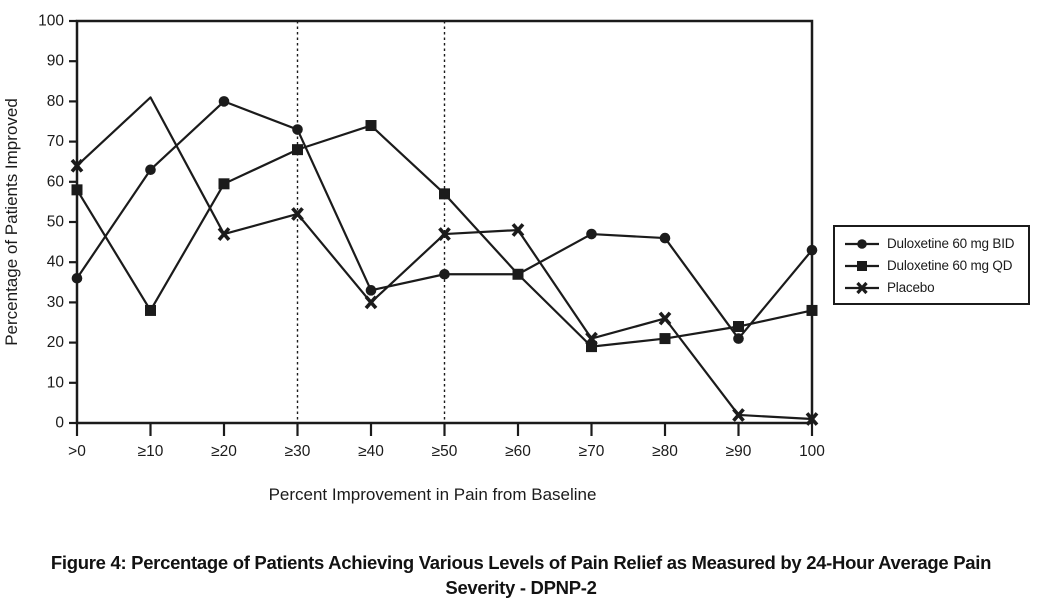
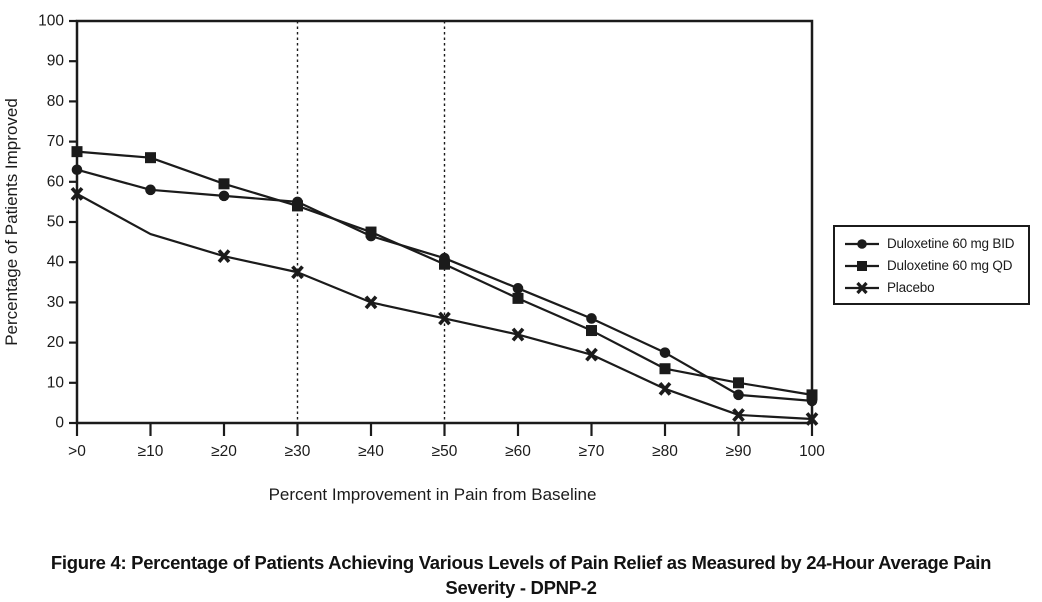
Duloxetine 60 mg BID/>0: 36 -> 63
Duloxetine 60 mg QD/>0: 58 -> 68
Placebo/>0: 64 -> 57
Duloxetine 60 mg BID/≥10: 63 -> 58
Duloxetine 60 mg QD/≥10: 28 -> 66
Placebo/≥10: 81 -> 47
Duloxetine 60 mg BID/≥20: 80 -> 56
Placebo/≥20: 47 -> 42
Duloxetine 60 mg BID/≥30: 73 -> 55
Duloxetine 60 mg QD/≥30: 68 -> 54
Placebo/≥30: 52 -> 38
Duloxetine 60 mg BID/≥40: 33 -> 46
Duloxetine 60 mg QD/≥40: 74 -> 48
Duloxetine 60 mg BID/≥50: 37 -> 41
Duloxetine 60 mg QD/≥50: 57 -> 40
Placebo/≥50: 47 -> 26
Duloxetine 60 mg BID/≥60: 37 -> 34
Duloxetine 60 mg QD/≥60: 37 -> 31
Placebo/≥60: 48 -> 22
Duloxetine 60 mg BID/≥70: 47 -> 26
Duloxetine 60 mg QD/≥70: 19 -> 23
Placebo/≥70: 21 -> 17
Duloxetine 60 mg BID/≥80: 46 -> 18
Duloxetine 60 mg QD/≥80: 21 -> 14
Placebo/≥80: 26 -> 8
Duloxetine 60 mg BID/≥90: 21 -> 7
Duloxetine 60 mg QD/≥90: 24 -> 10
Duloxetine 60 mg BID/100: 43 -> 6
Duloxetine 60 mg QD/100: 28 -> 7
